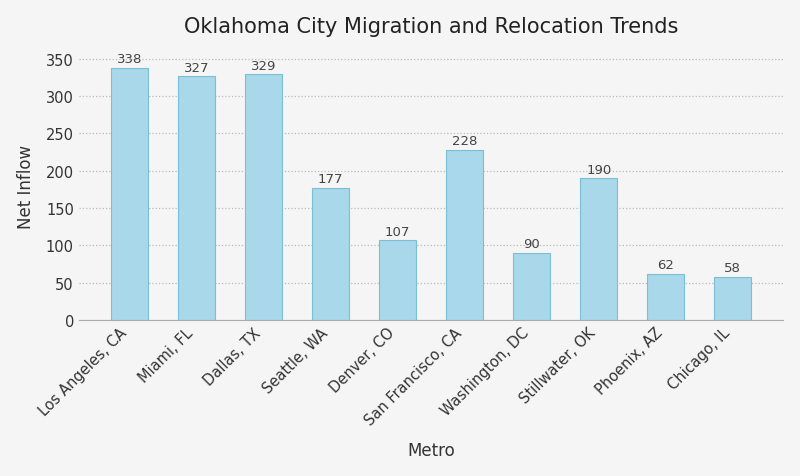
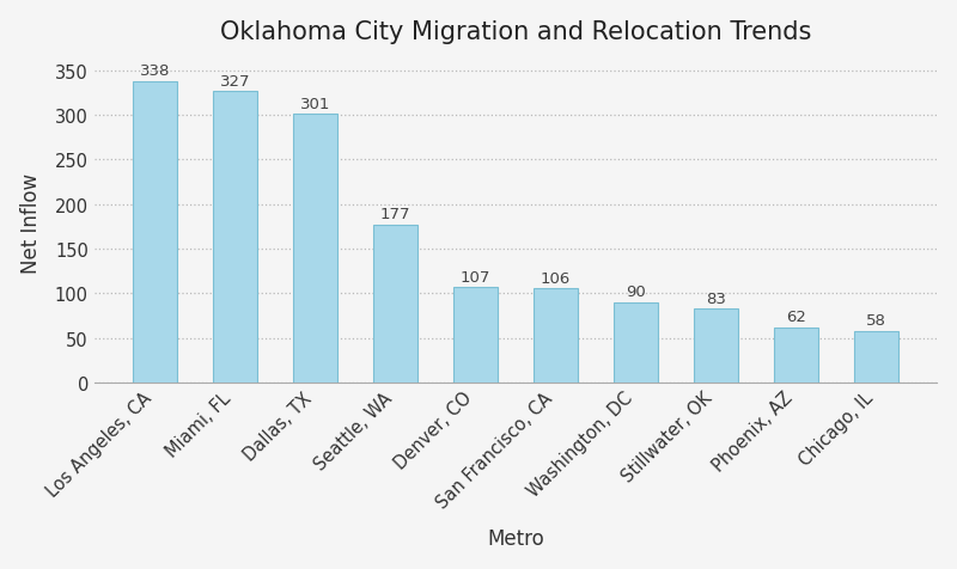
Dallas, TX: 329 -> 301
San Francisco, CA: 228 -> 106
Stillwater, OK: 190 -> 83
